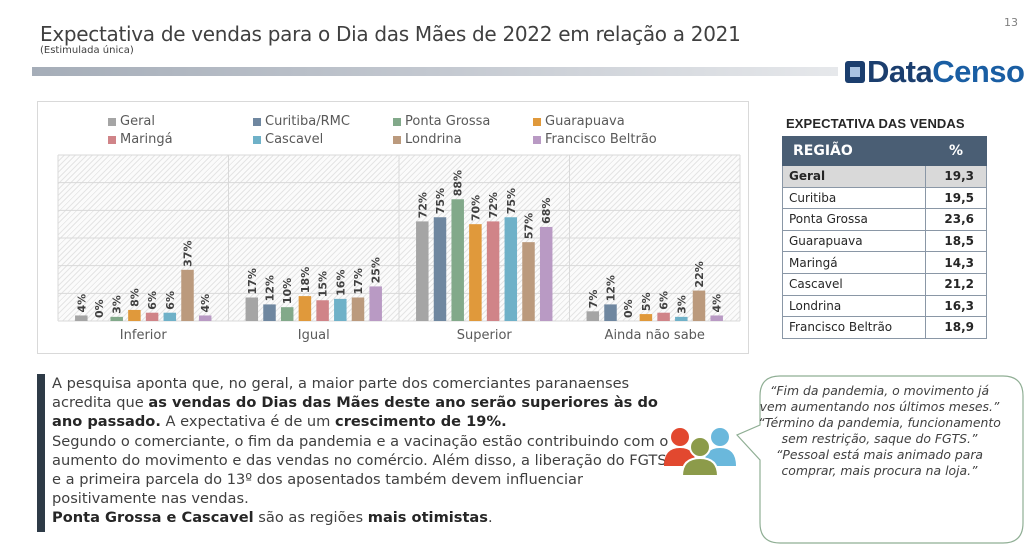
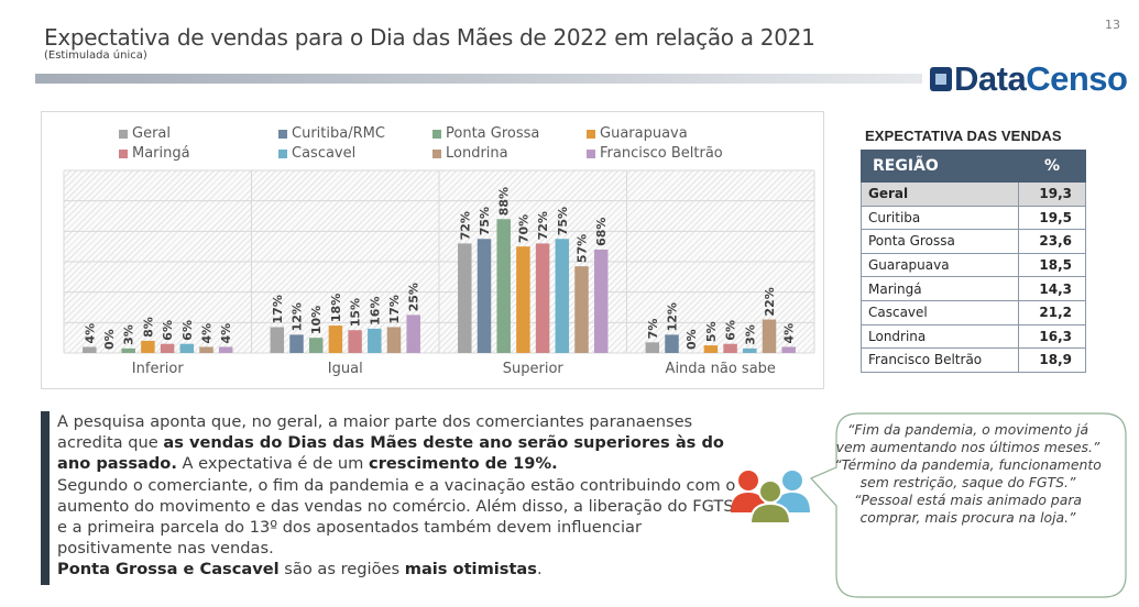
Londrina/Inferior: 37% -> 4%
